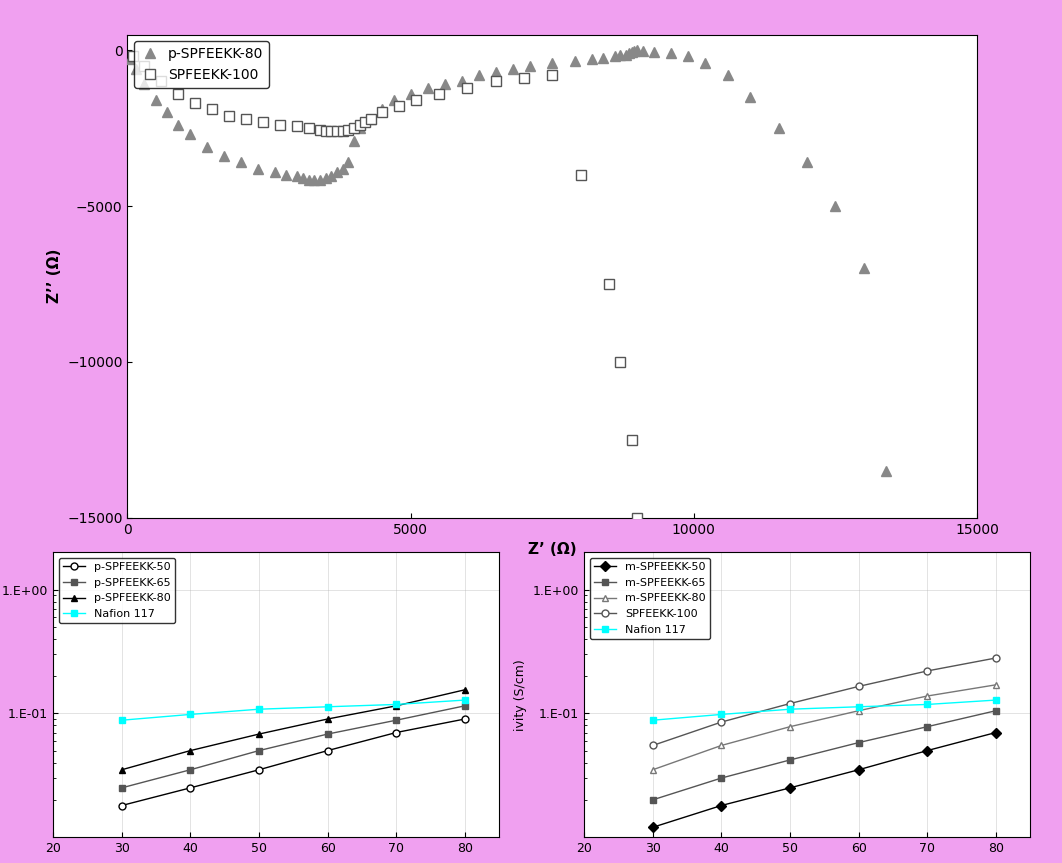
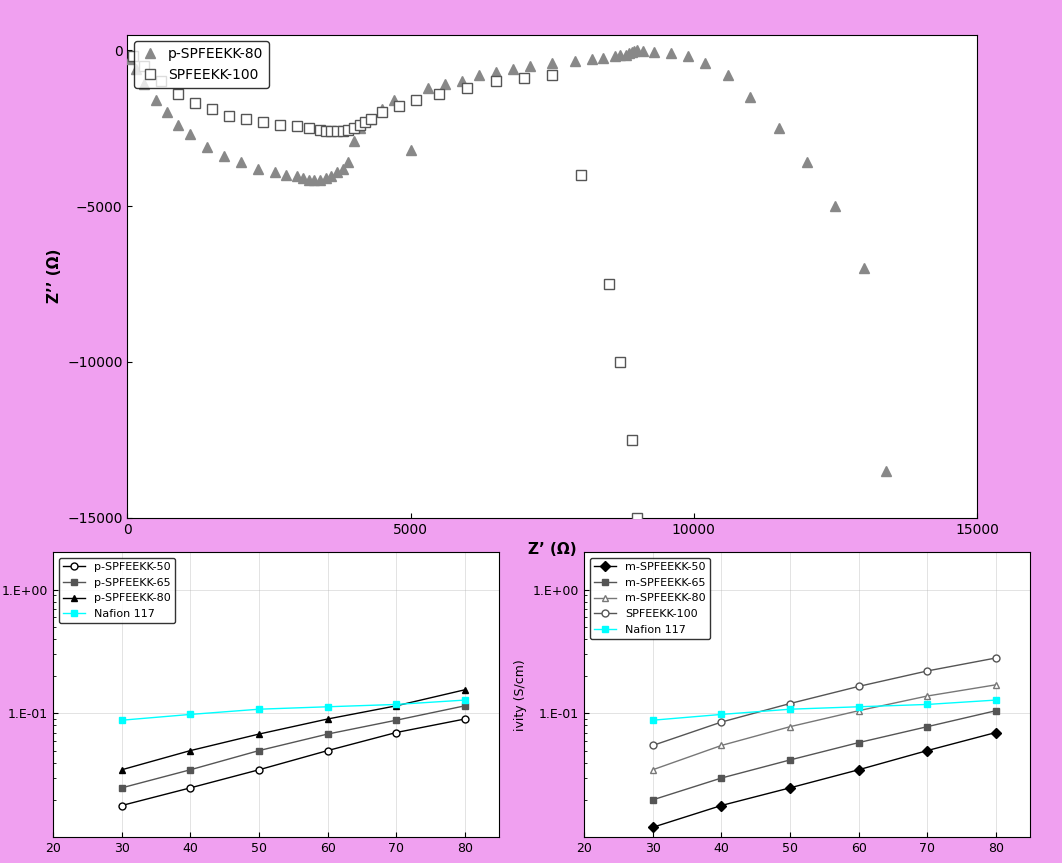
p-SPFEEKK-80/5000: -1400 -> -3200
